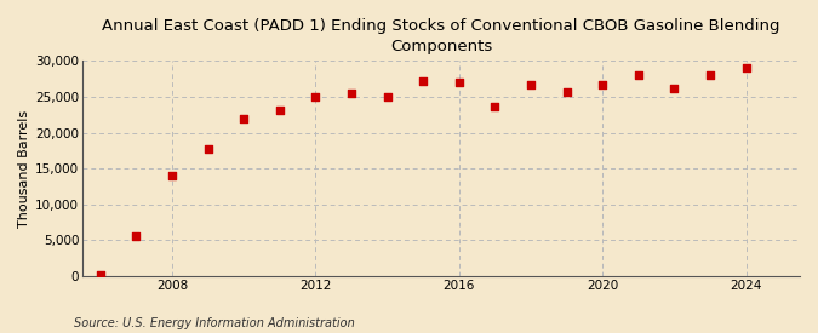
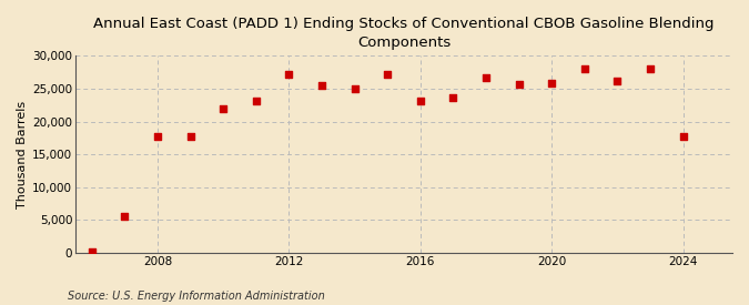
2008: 14,000 -> 17,800
2012: 25,000 -> 27,200
2016: 27,100 -> 23,200
2020: 26,700 -> 25,800
2024: 29,100 -> 17,800
